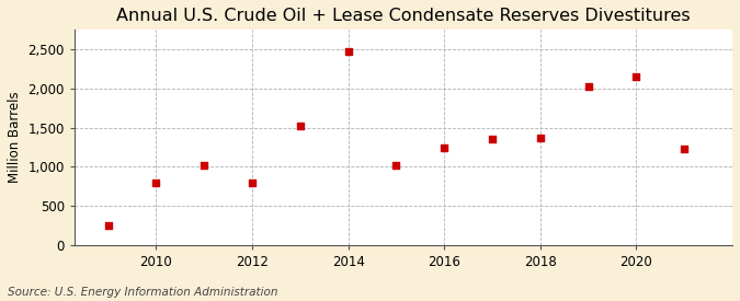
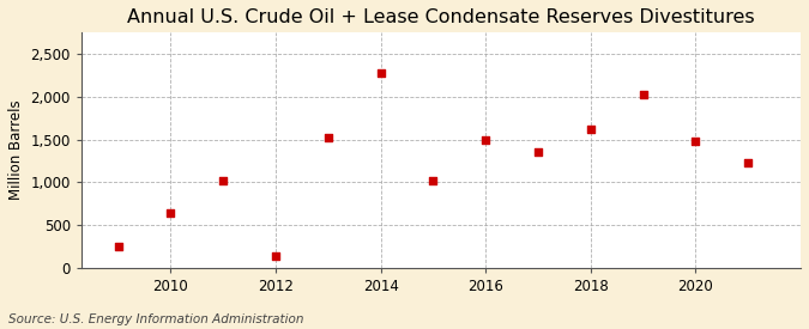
2010: 800 -> 640
2012: 800 -> 140
2014: 2,480 -> 2,280
2016: 1,250 -> 1,500
2018: 1,380 -> 1,620
2020: 2,150 -> 1,480
